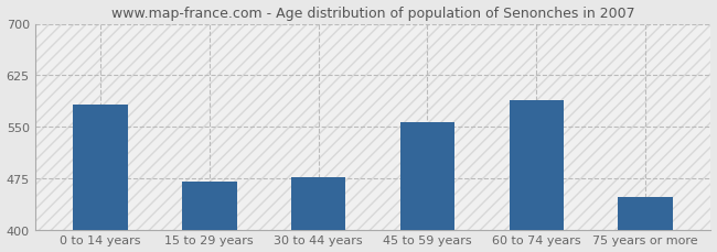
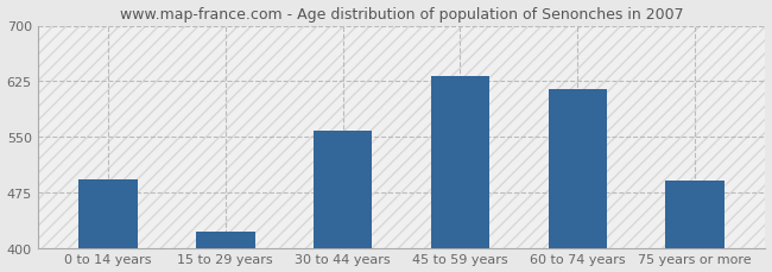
0 to 14 years: 582 -> 492
15 to 29 years: 470 -> 422
30 to 44 years: 476 -> 558
45 to 59 years: 556 -> 632
60 to 74 years: 588 -> 614
75 years or more: 448 -> 490
